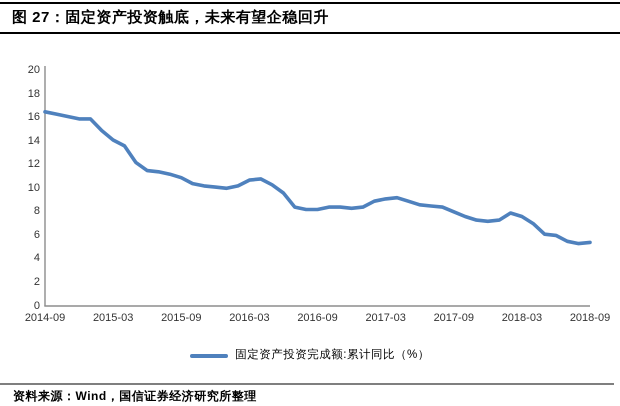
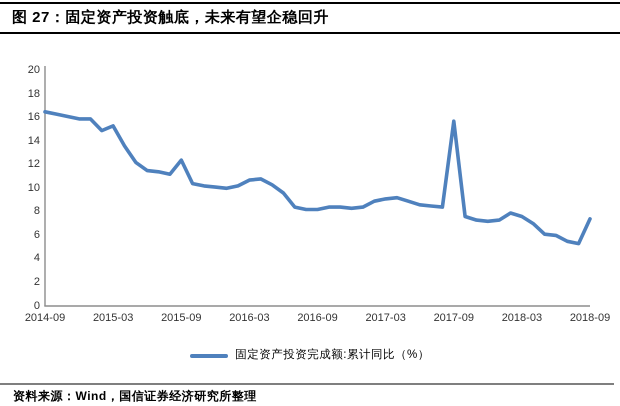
2015-03: 14.1 -> 15.3
2015-09: 10.9 -> 12.4
2017-09: 8.0 -> 15.7
2018-09: 5.4 -> 7.4
